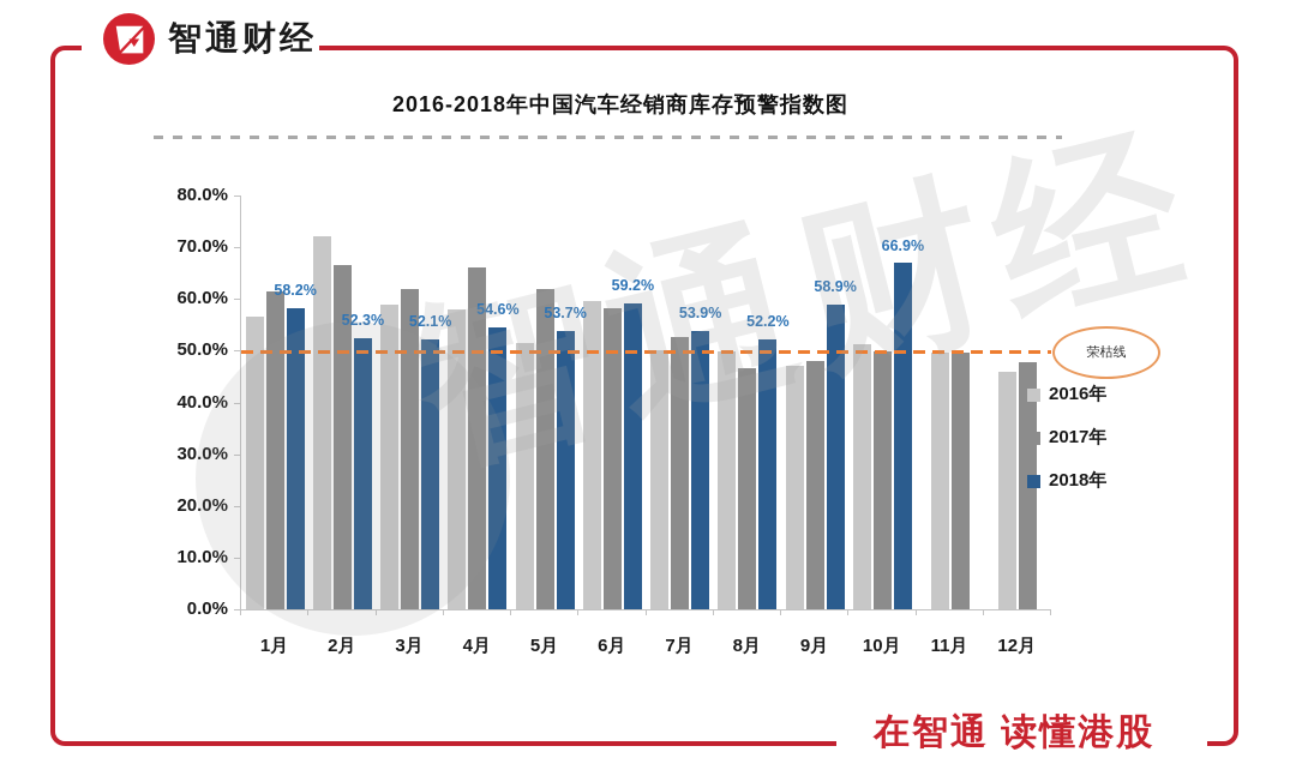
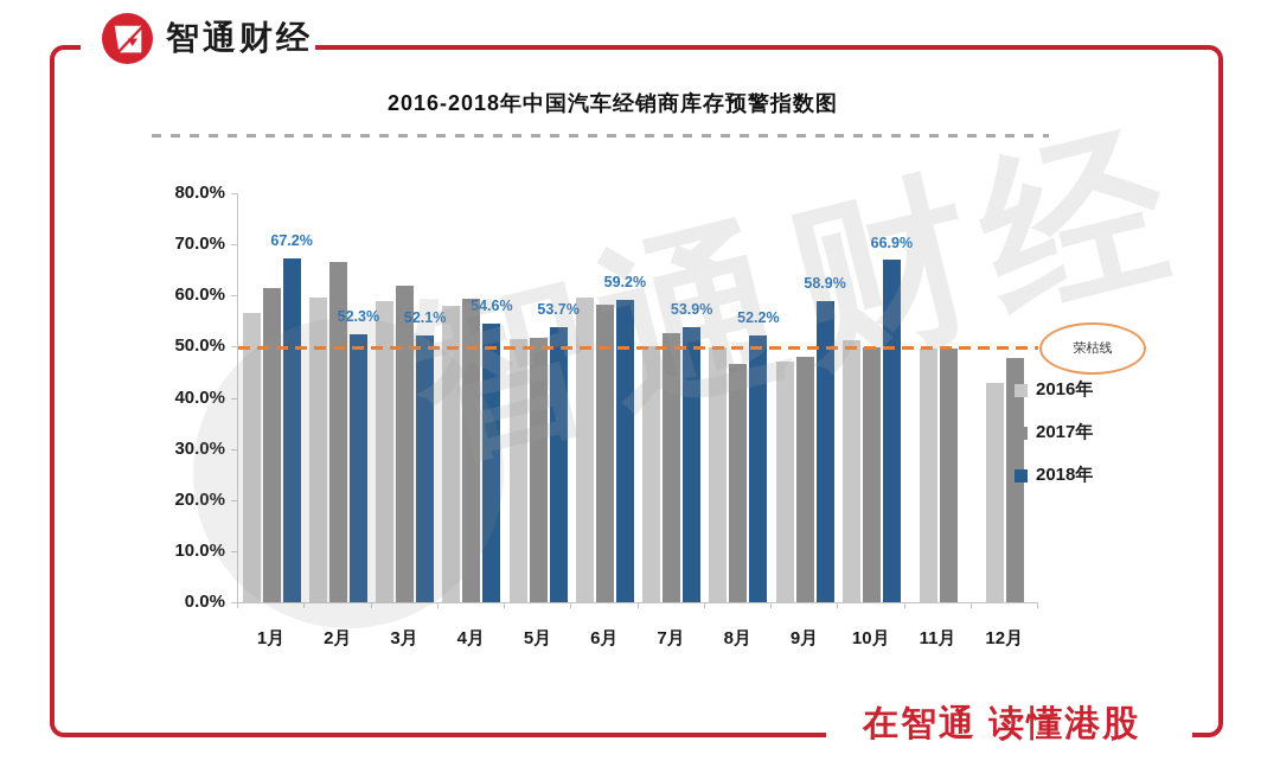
2018年/1月: 58.2% -> 67.2%
2016年/2月: 72% -> 60%
2017年/4月: 66% -> 59%
2017年/5月: 62% -> 52%
2016年/12月: 46% -> 43%
